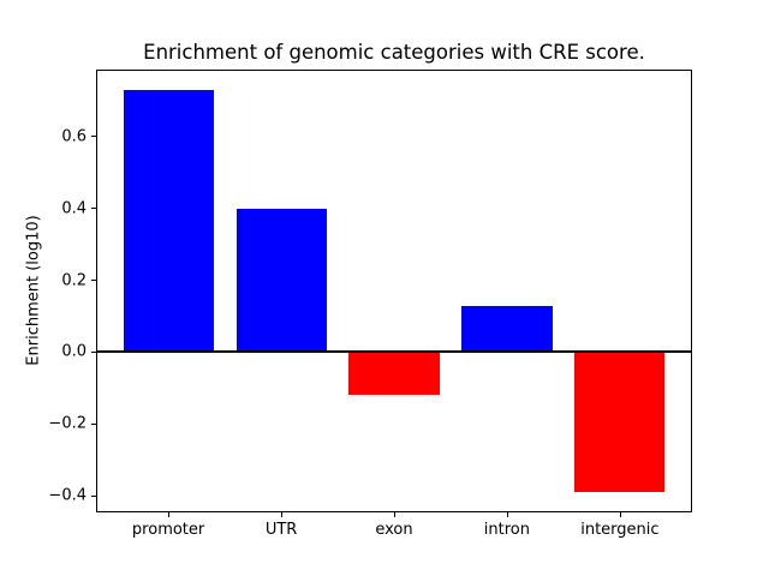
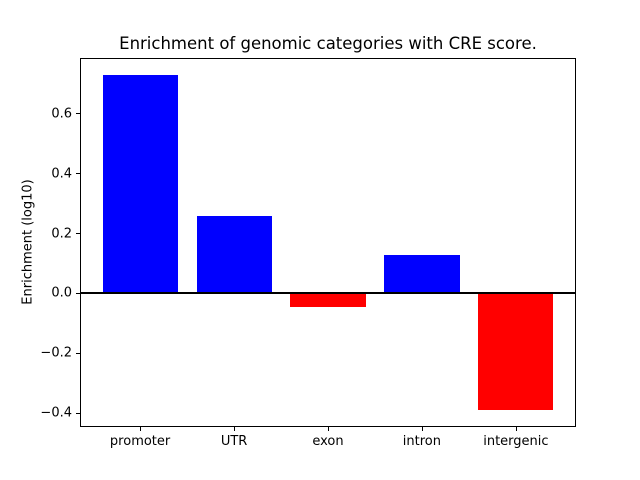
UTR: 0.40 -> 0.26
exon: -0.12 -> -0.04
